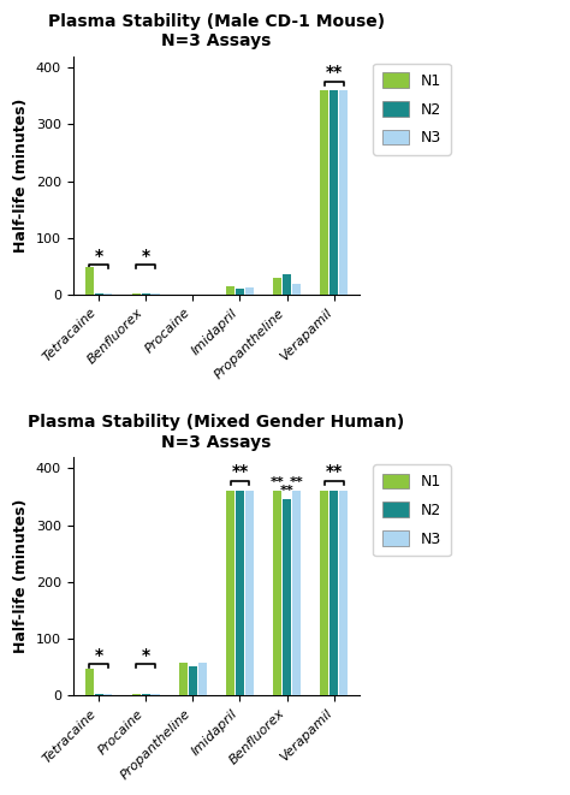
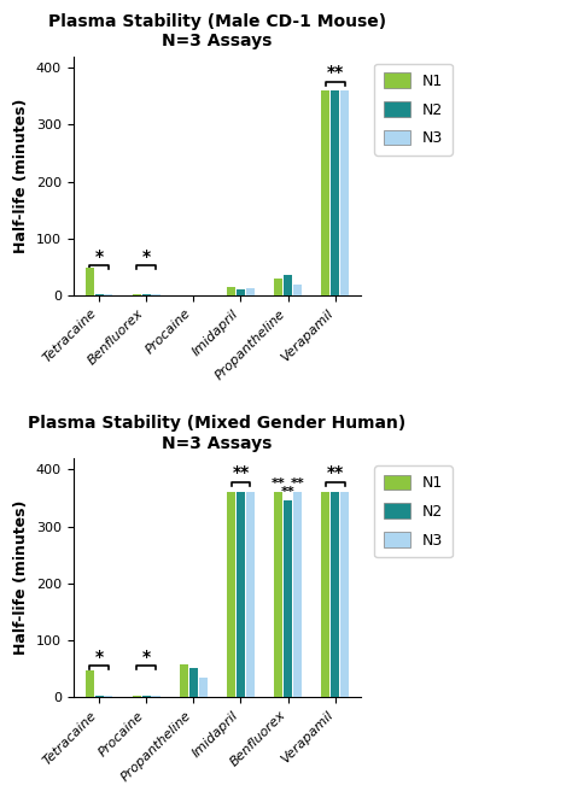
Plasma Stability (Mixed Gender Human) N=3 Assays/N3/Propantheline: 57 -> 35
